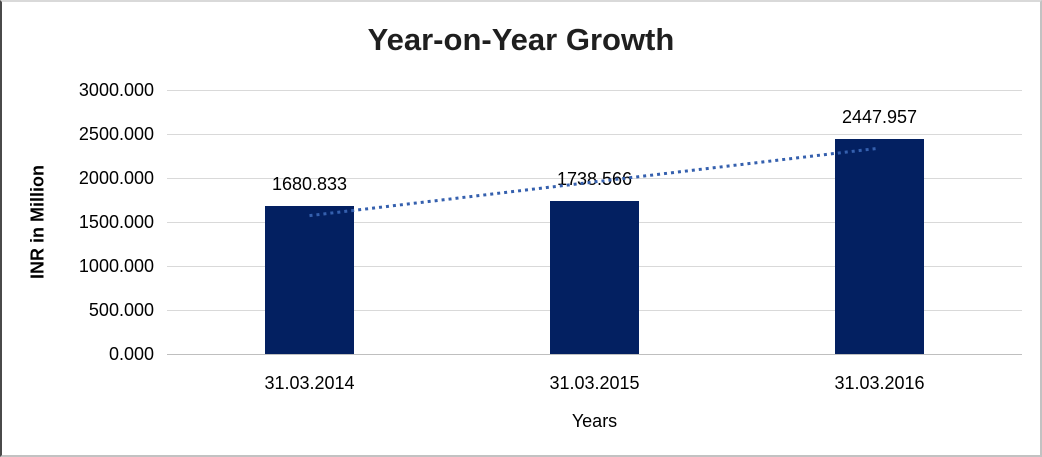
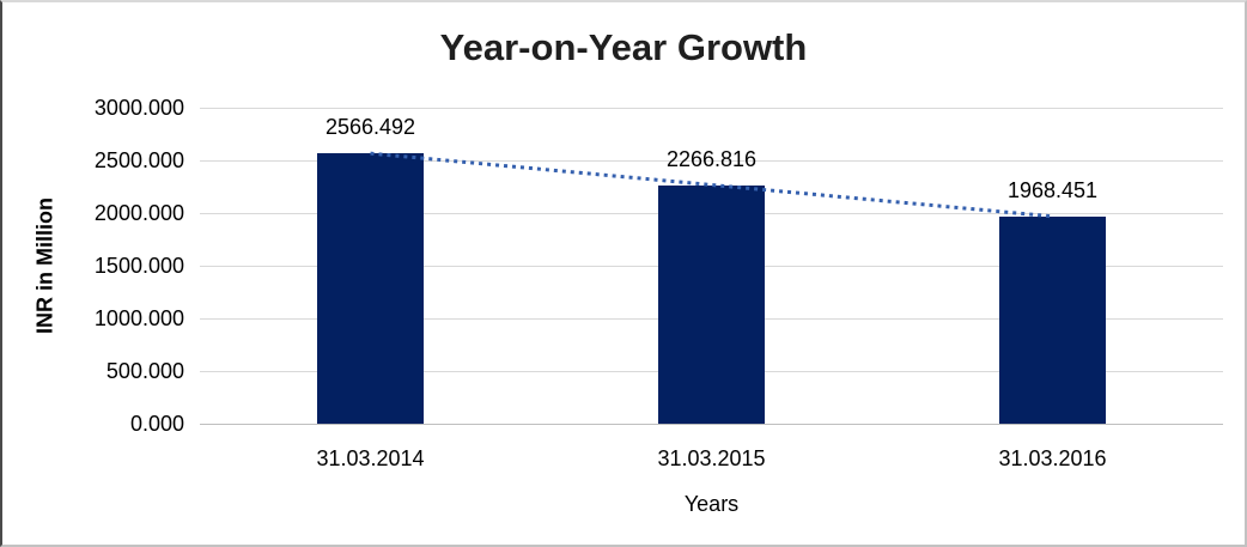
31.03.2014: 1680.833 -> 2566.492
31.03.2015: 1738.566 -> 2266.816
31.03.2016: 2447.957 -> 1968.451
